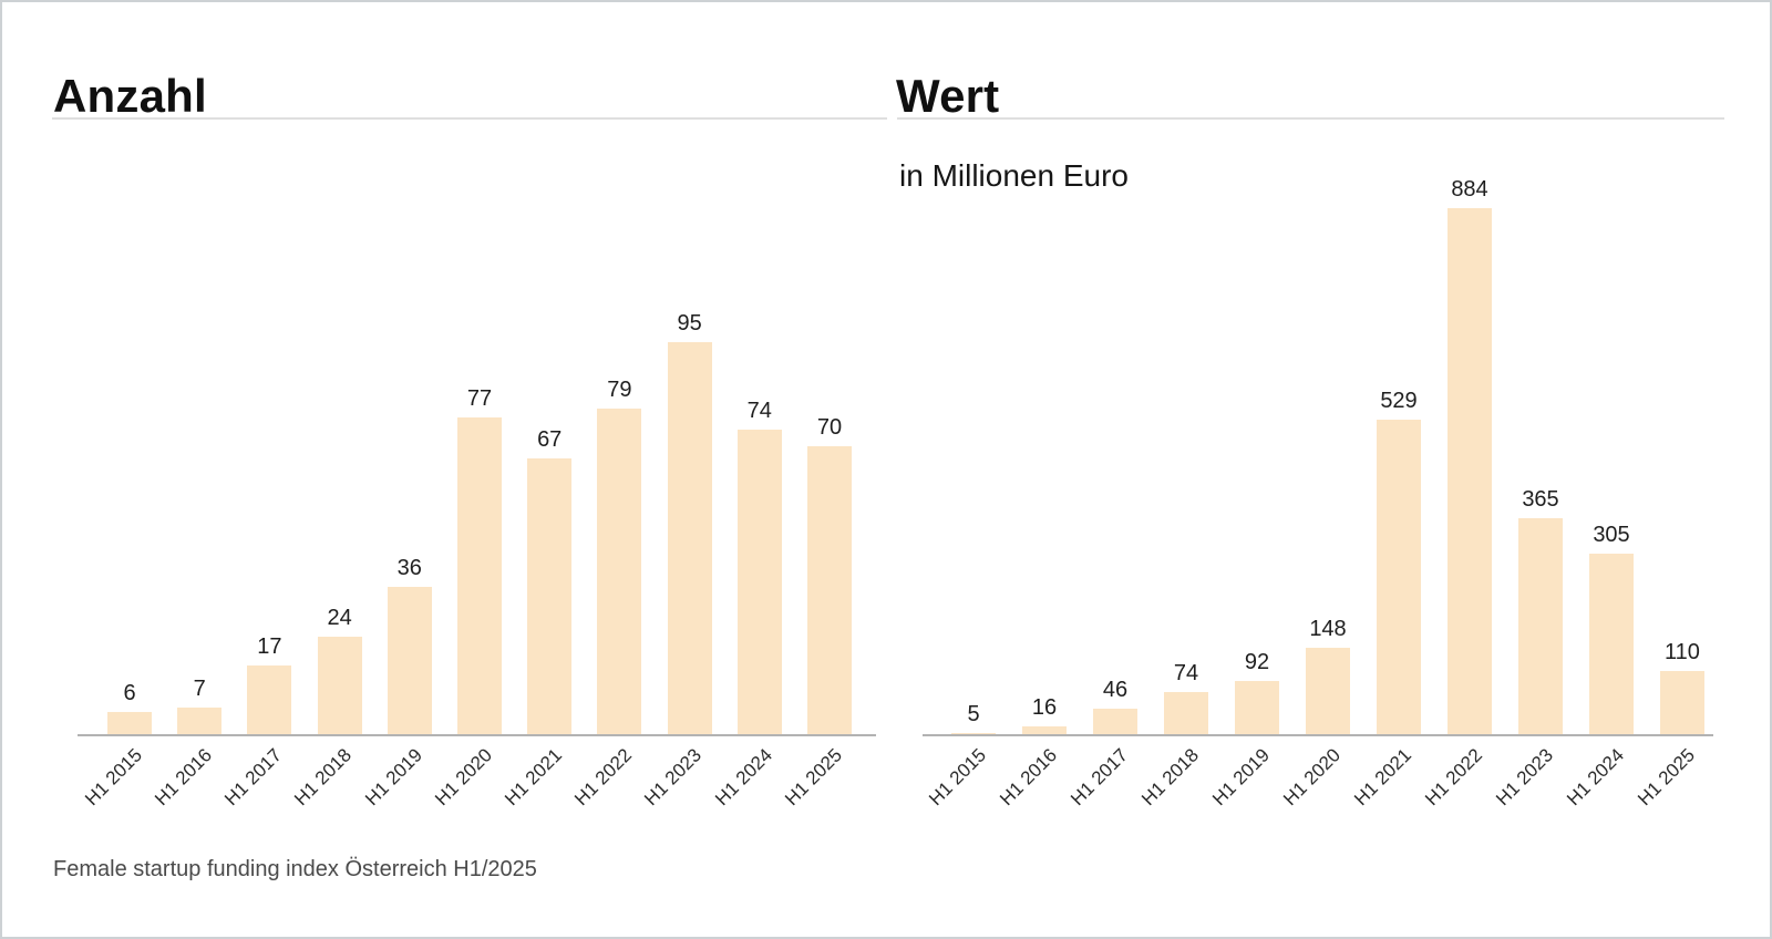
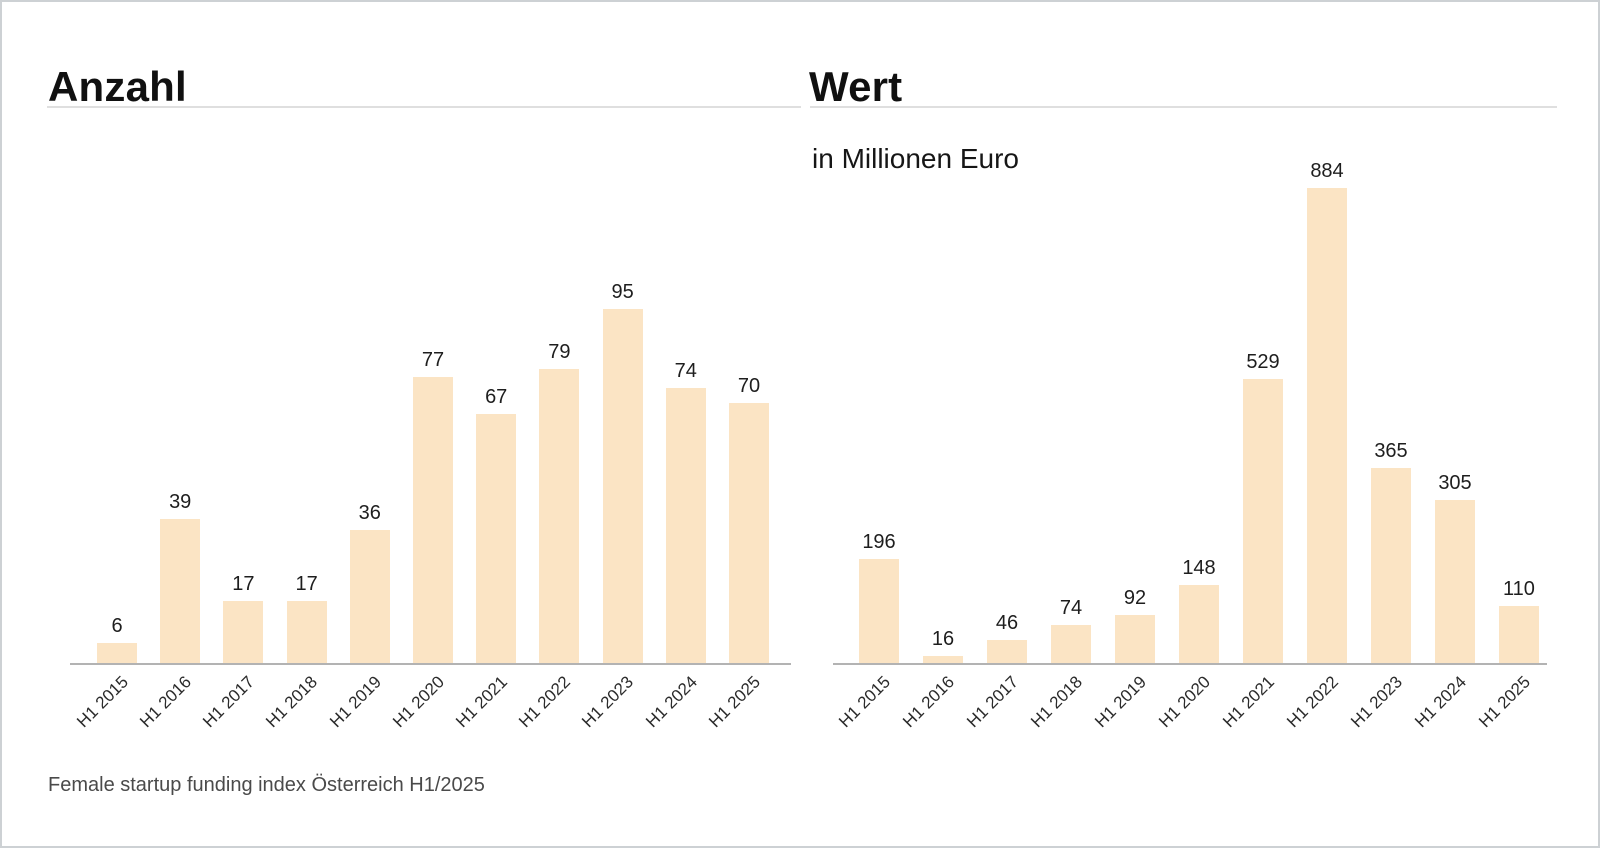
Anzahl/H1 2016: 7 -> 39
Anzahl/H1 2018: 24 -> 17
Wert/H1 2015: 5 -> 196
